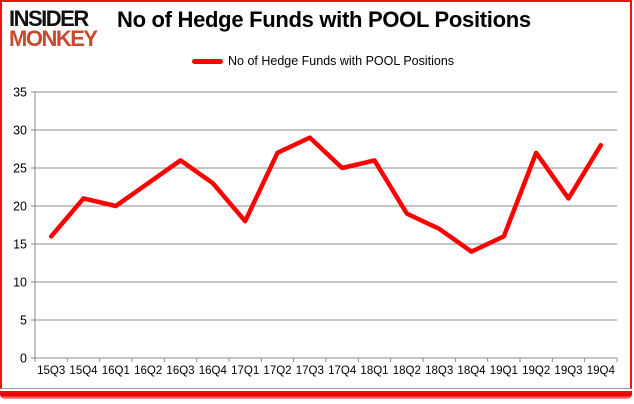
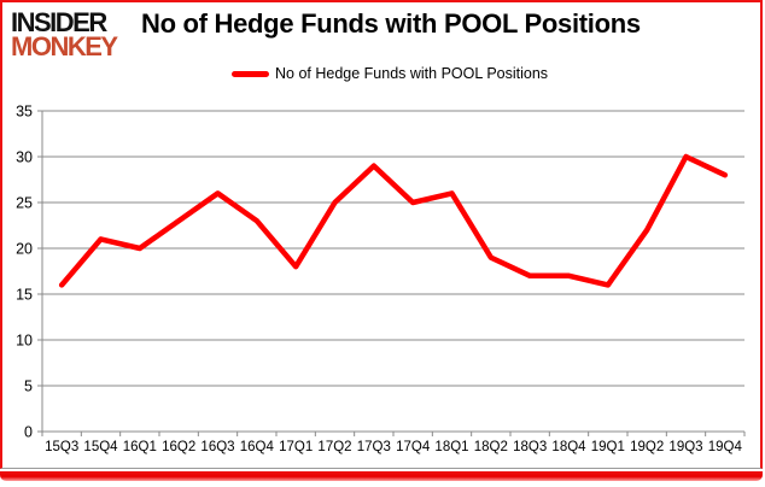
17Q2: 27 -> 25
18Q4: 14 -> 17
19Q2: 27 -> 22
19Q3: 21 -> 30
